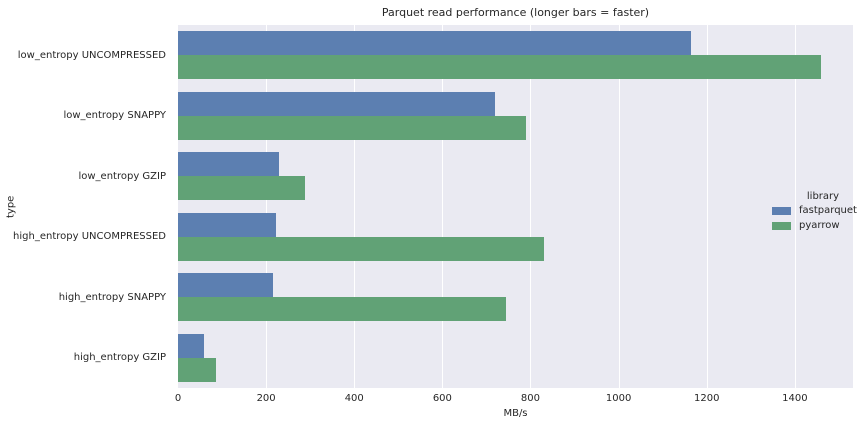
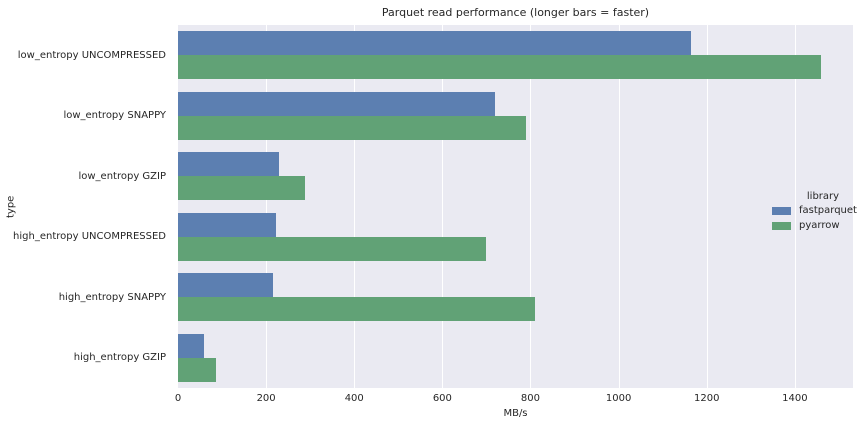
pyarrow/high_entropy UNCOMPRESSED: 830 -> 700
pyarrow/high_entropy SNAPPY: 740 -> 810
